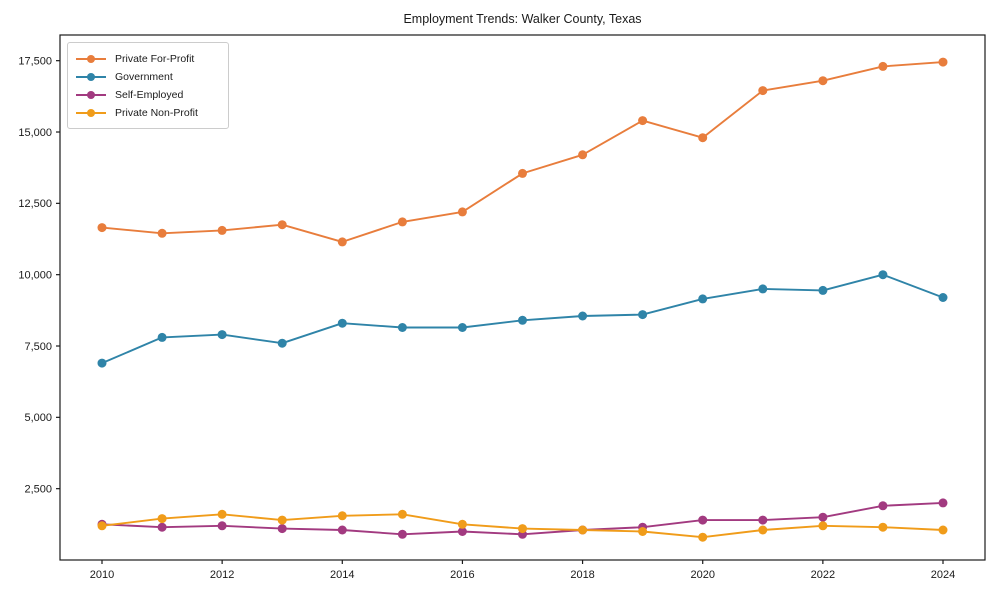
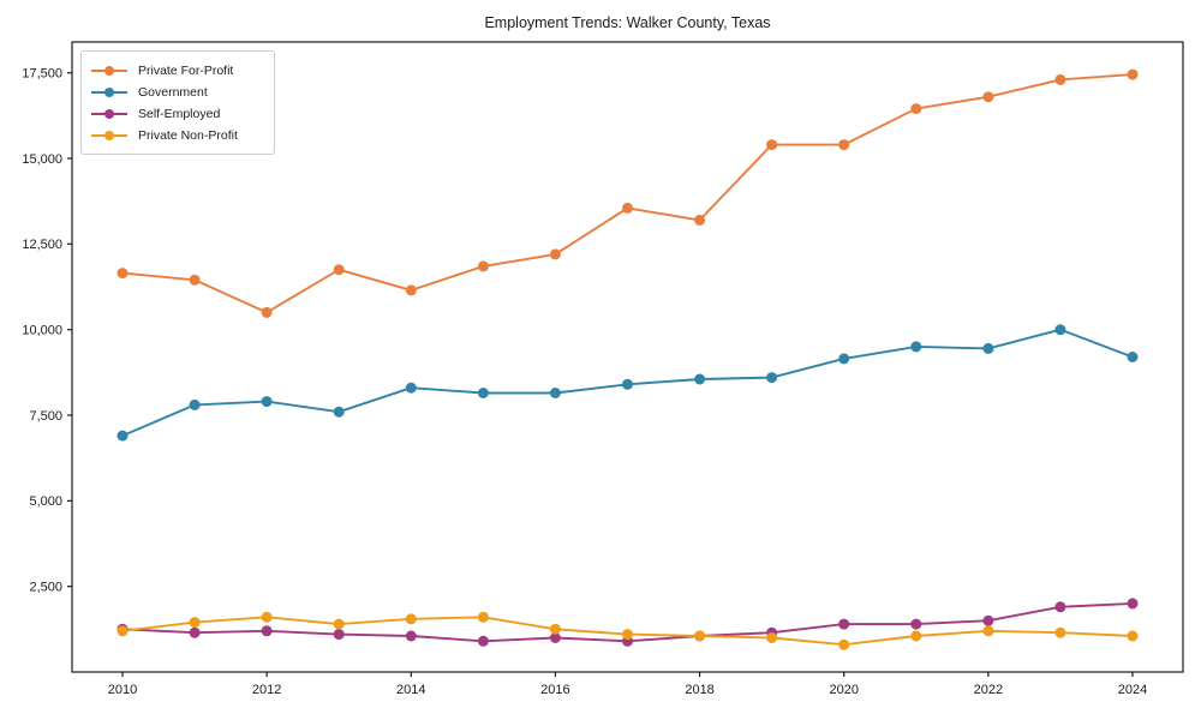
Private For-Profit/2012: 11600 -> 10500
Private For-Profit/2018: 14200 -> 13200
Private For-Profit/2020: 14800 -> 15400
